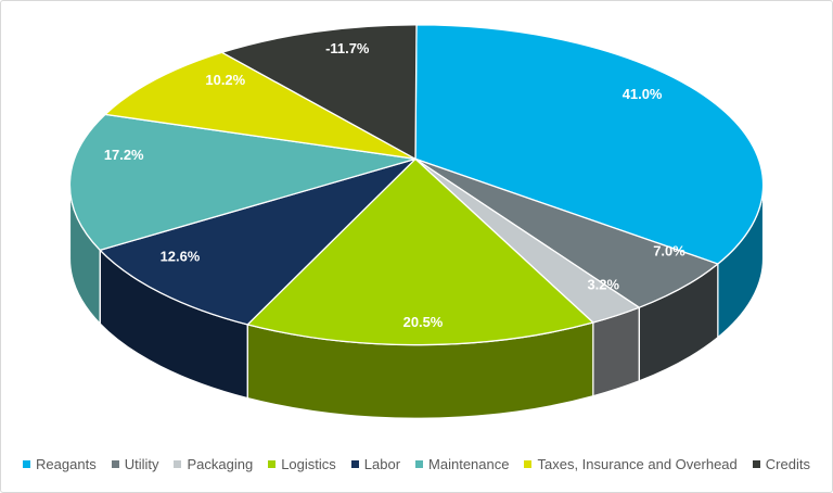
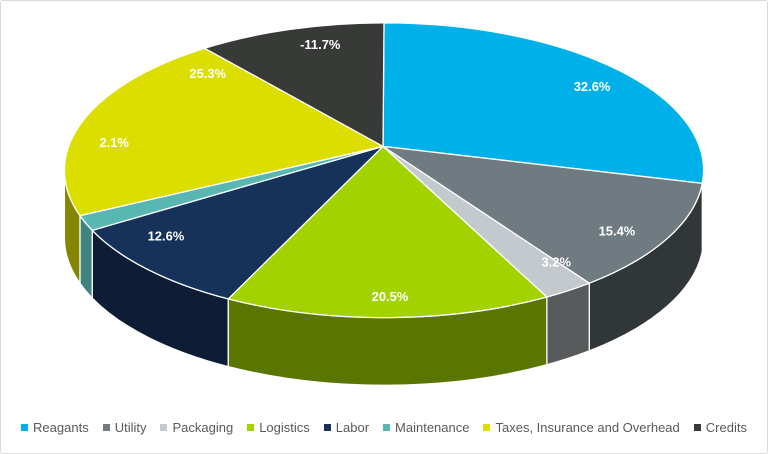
Reagants: 41.0% -> 32.6%
Utility: 7.0% -> 15.4%
Maintenance: 17.2% -> 2.1%
Taxes, Insurance and Overhead: 10.2% -> 25.3%
